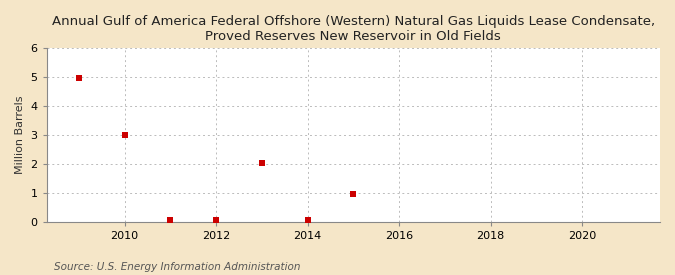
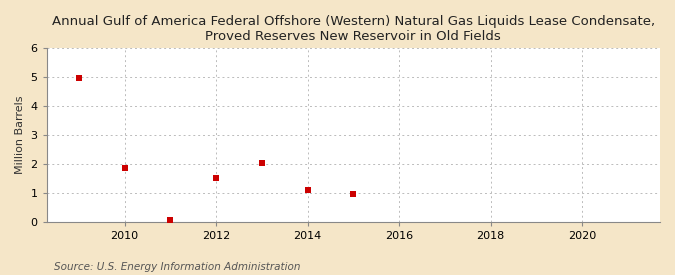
2010: 3.01 -> 1.85
2012: 0.06 -> 1.50
2014: 0.04 -> 1.10
